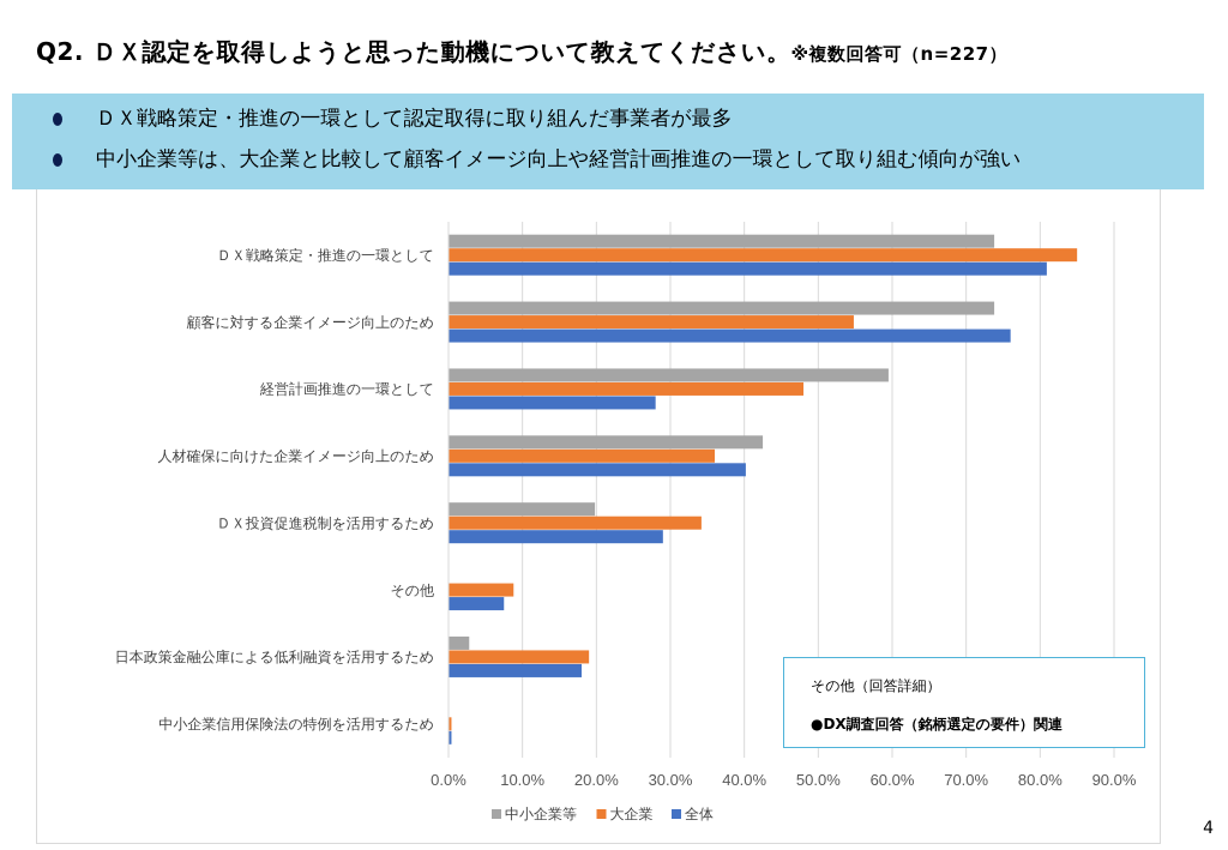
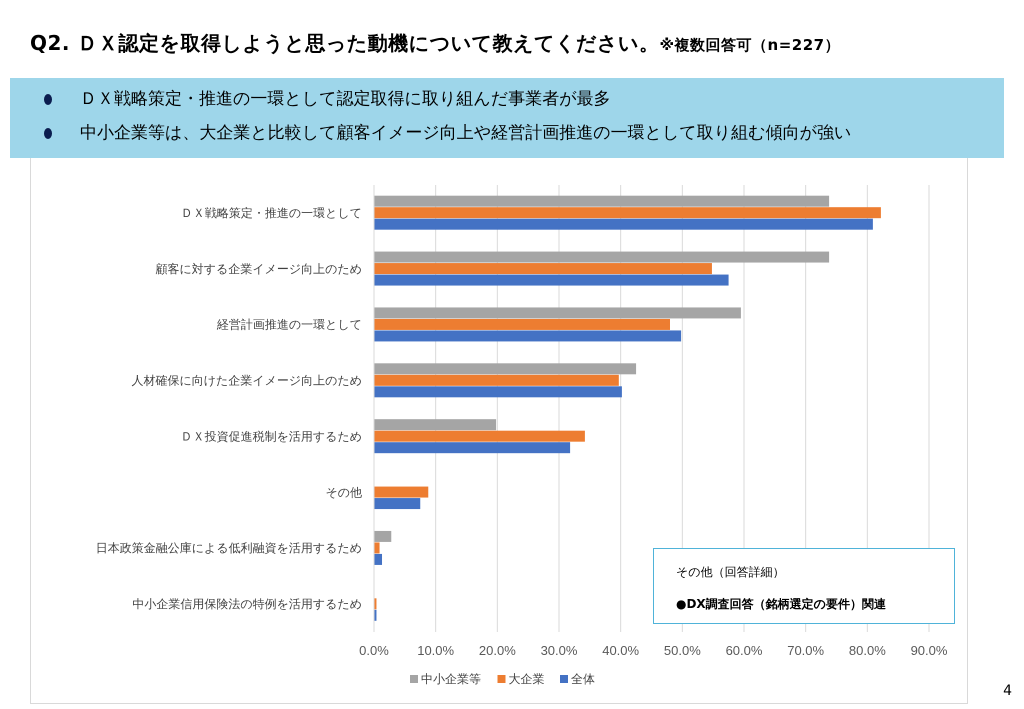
大企業/ＤＸ戦略策定・推進の一環として: 85% -> 82%
全体/顧客に対する企業イメージ向上のため: 76% -> 58%
全体/経営計画推進の一環として: 28% -> 50%
大企業/人材確保に向けた企業イメージ向上のため: 36% -> 40%
全体/ＤＸ投資促進税制を活用するため: 29% -> 32%
大企業/日本政策金融公庫による低利融資を活用するため: 19% -> 1%
全体/日本政策金融公庫による低利融資を活用するため: 18% -> 1%
